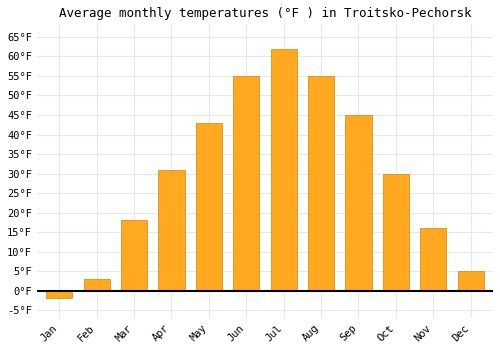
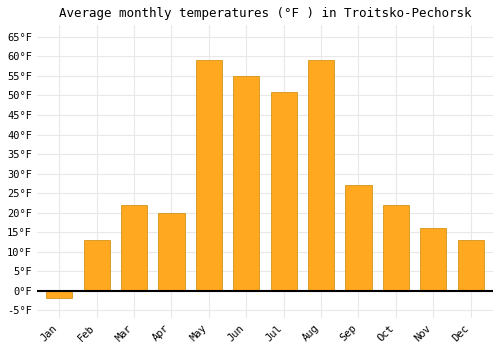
Feb: 3°F -> 13°F
Mar: 18°F -> 22°F
Apr: 31°F -> 20°F
May: 43°F -> 59°F
Jul: 62°F -> 51°F
Aug: 55°F -> 59°F
Sep: 45°F -> 27°F
Oct: 30°F -> 22°F
Dec: 5°F -> 13°F
